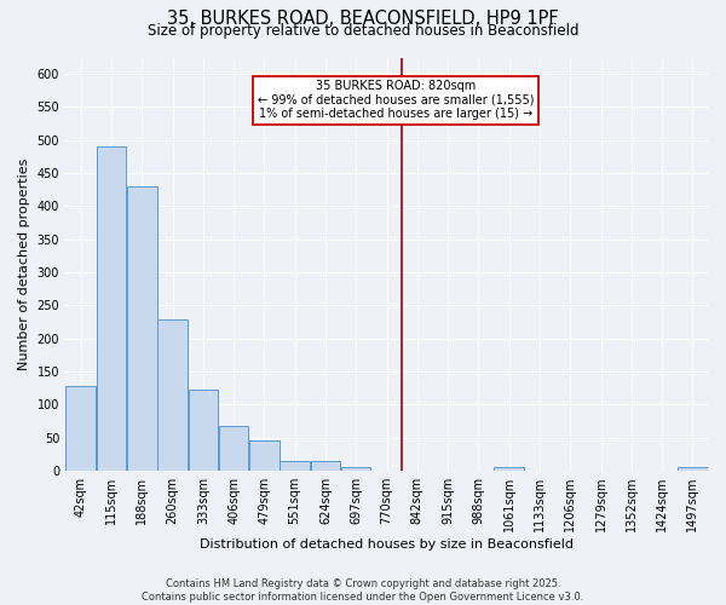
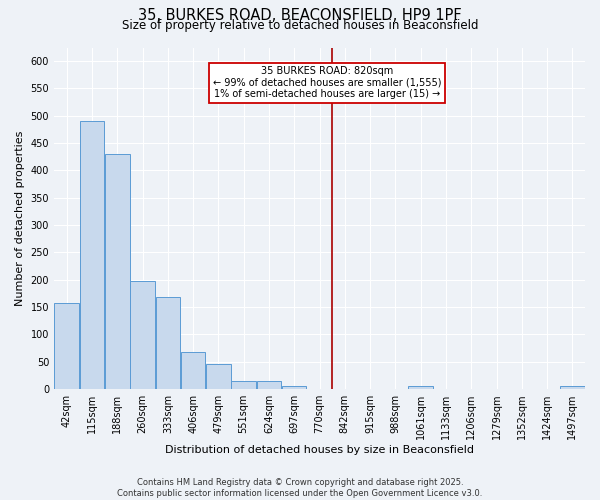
42sqm: 128 -> 158
260sqm: 228 -> 198
333sqm: 122 -> 168
